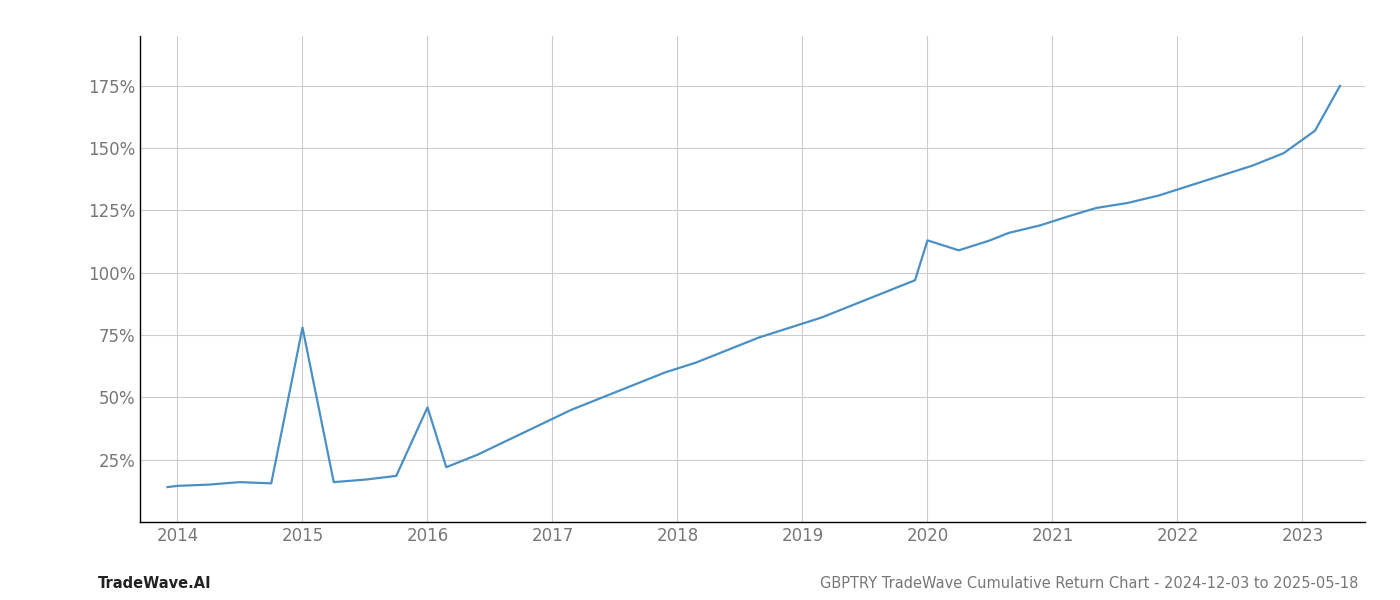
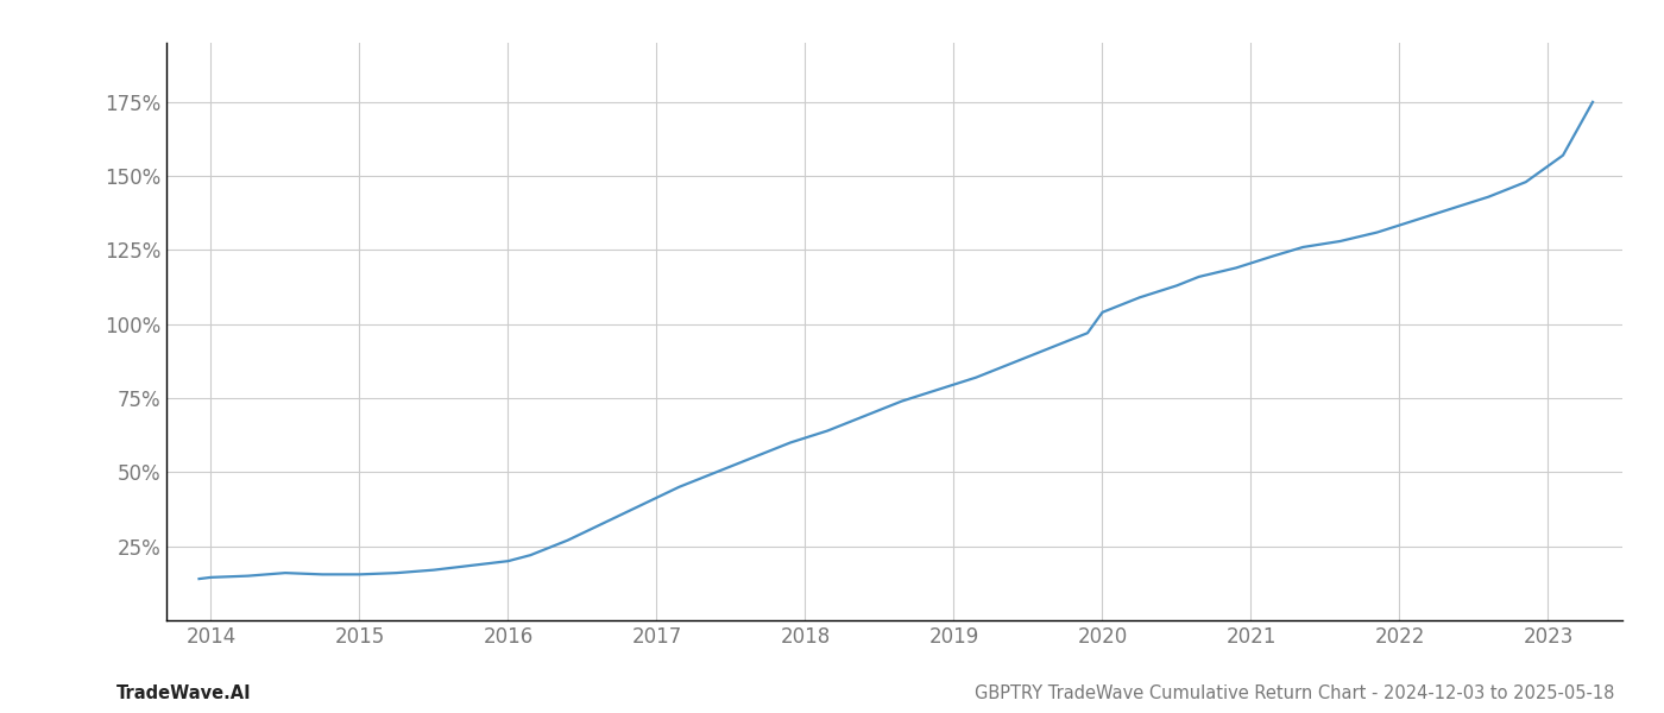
2015: 78.0% -> 15.5%
2016: 46.0% -> 20.0%
2020: 113.0% -> 104.0%
